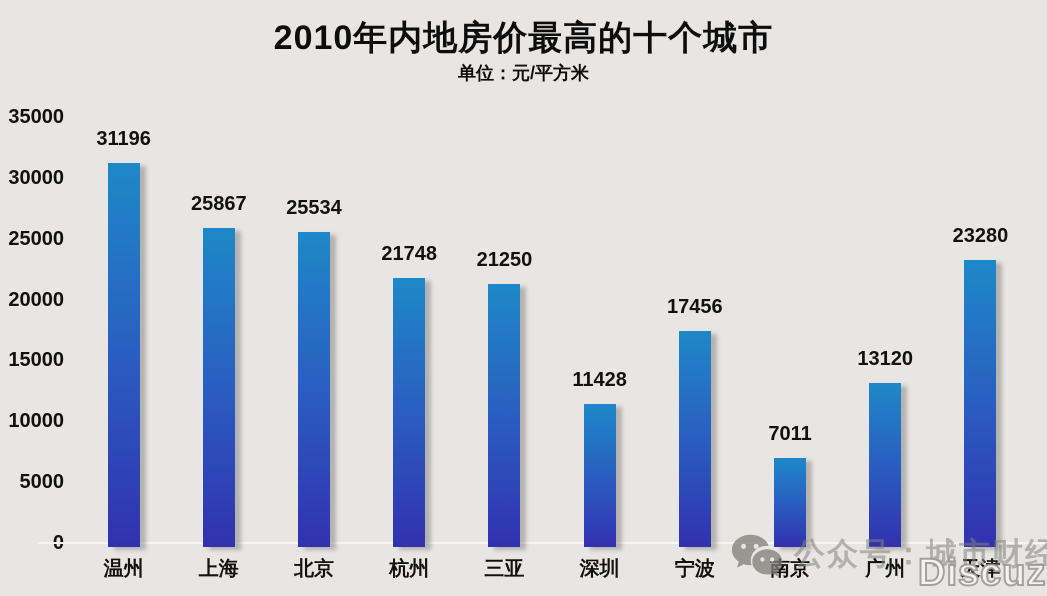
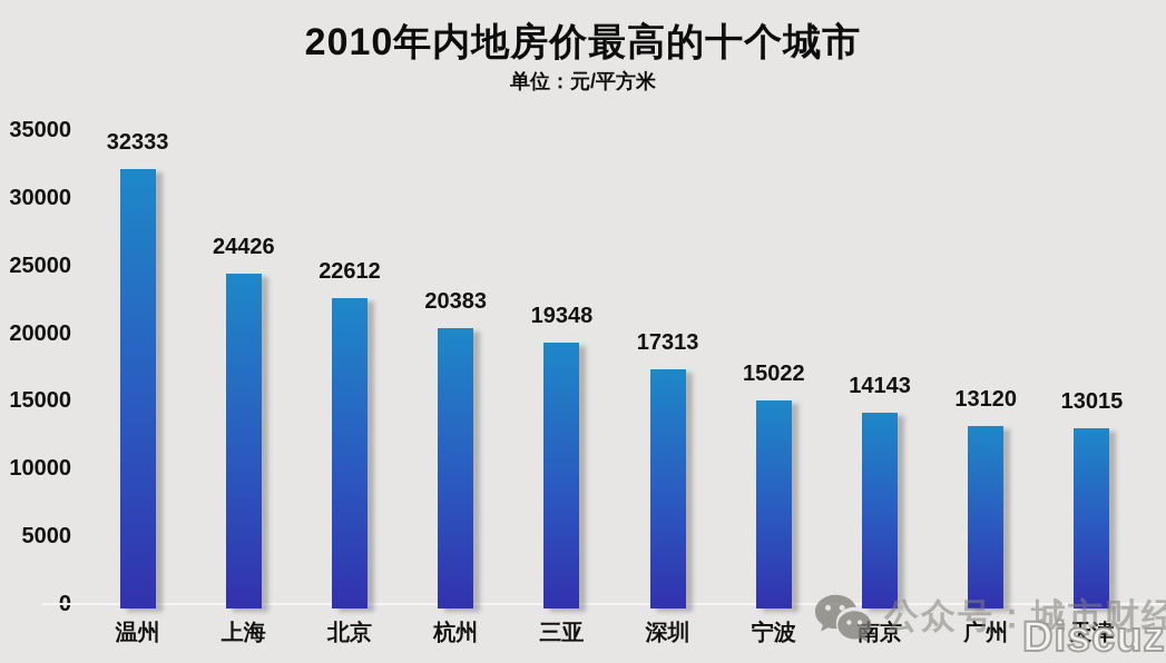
温州: 31196 -> 32333
上海: 25867 -> 24426
北京: 25534 -> 22612
杭州: 21748 -> 20383
三亚: 21250 -> 19348
深圳: 11428 -> 17313
宁波: 17456 -> 15022
南京: 7011 -> 14143
天津: 23280 -> 13015
